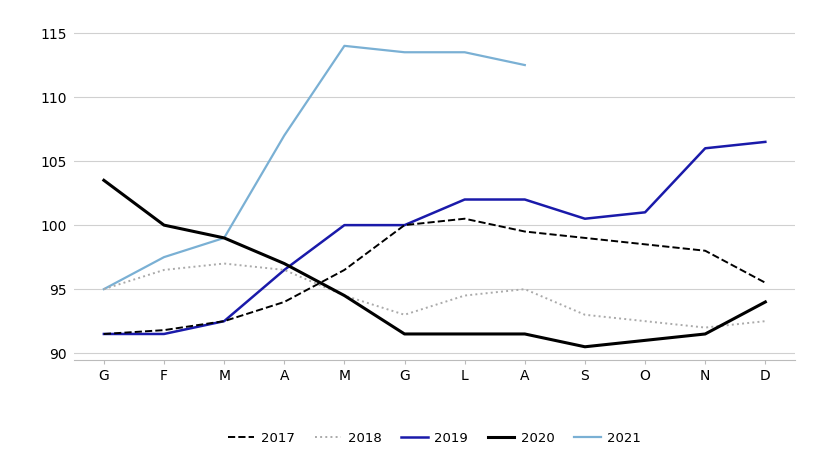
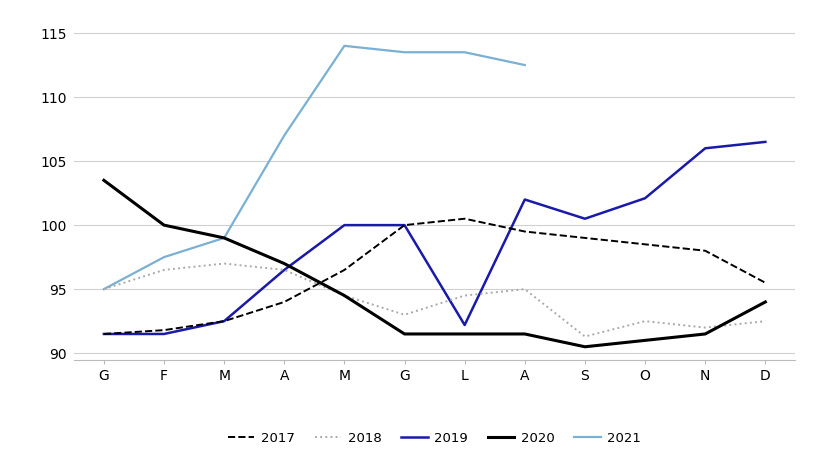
2019/L: 102.0 -> 92.2
2018/S: 93.0 -> 91.3
2019/O: 101.0 -> 102.1
